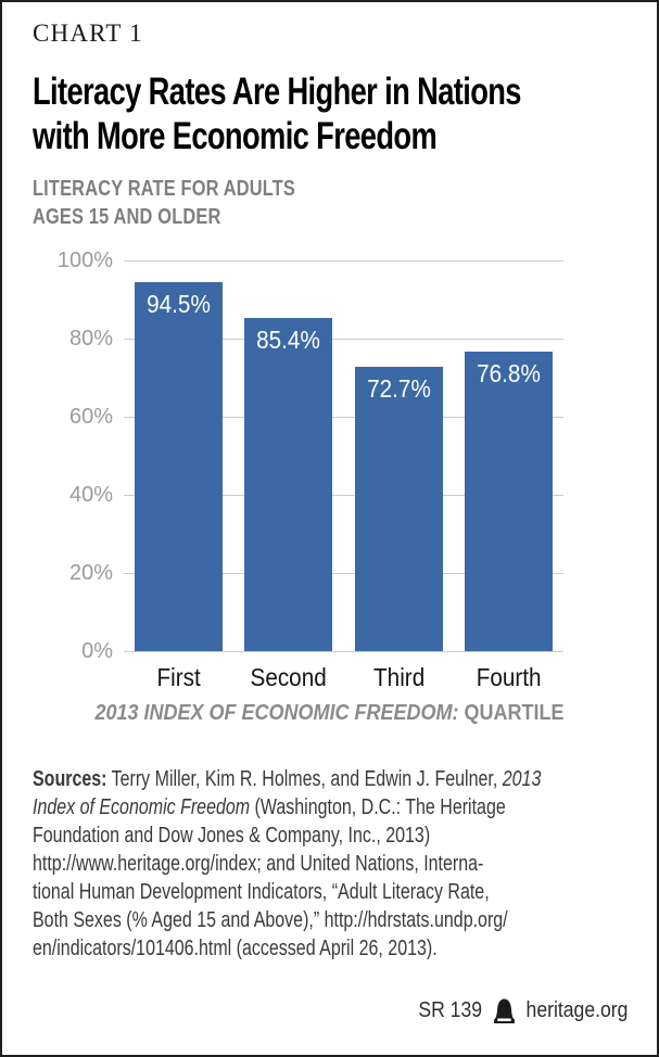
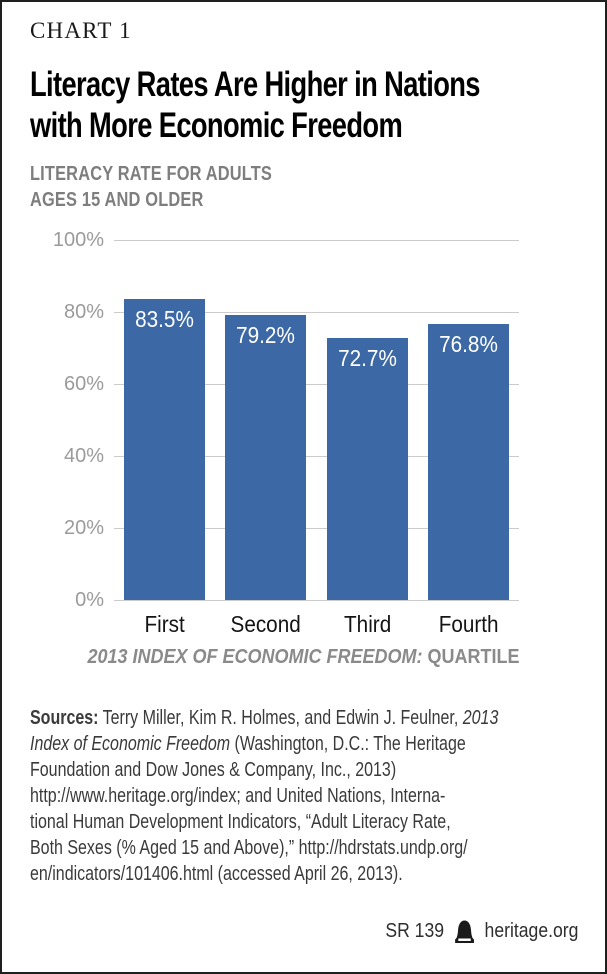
First: 94.5% -> 83.5%
Second: 85.4% -> 79.2%
